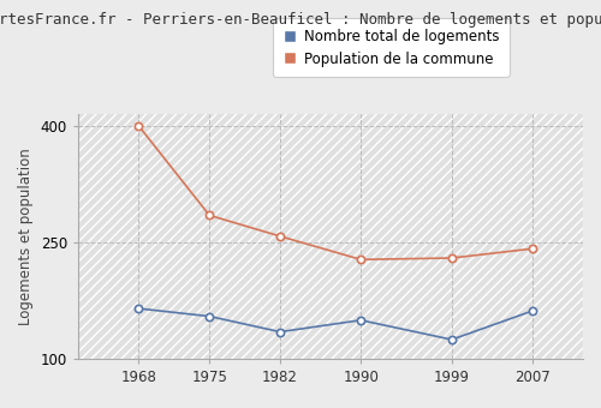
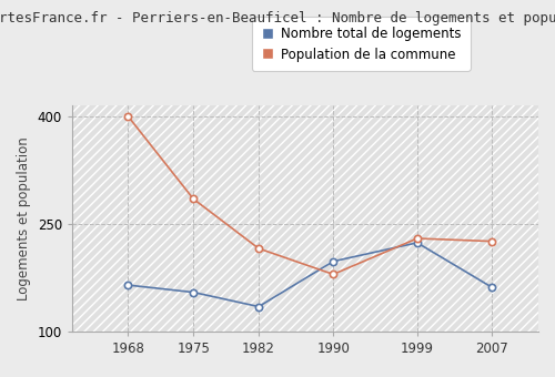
Population de la commune/1982: 258 -> 216
Nombre total de logements/1990: 150 -> 198
Population de la commune/1990: 228 -> 180
Nombre total de logements/1999: 125 -> 224
Population de la commune/2007: 242 -> 226
